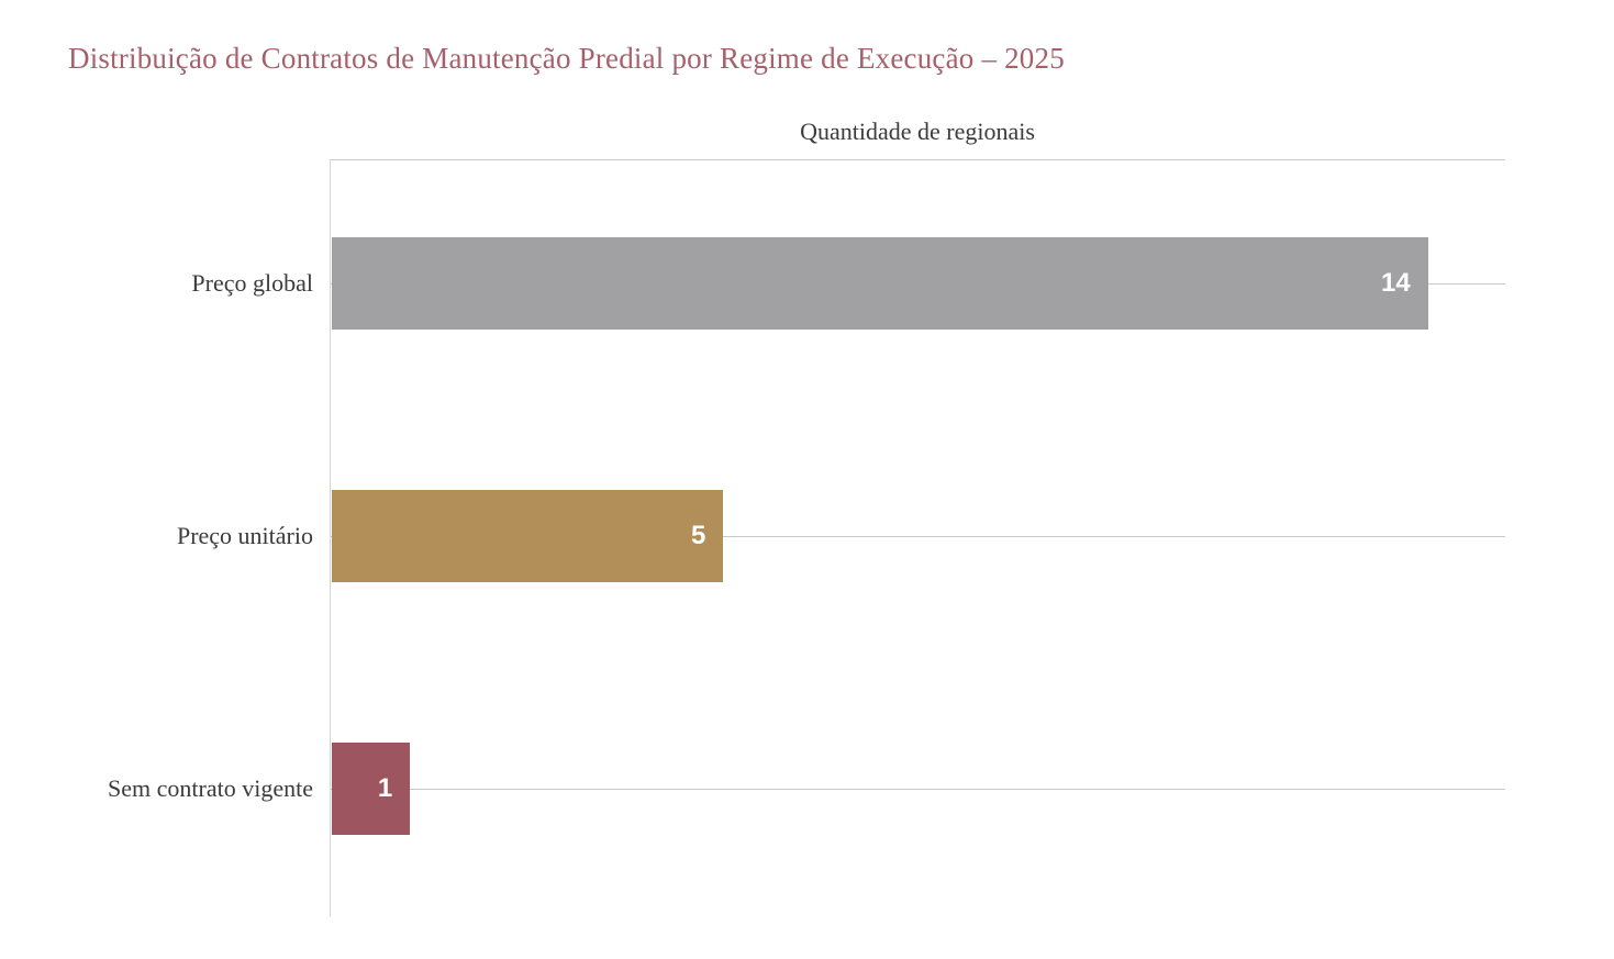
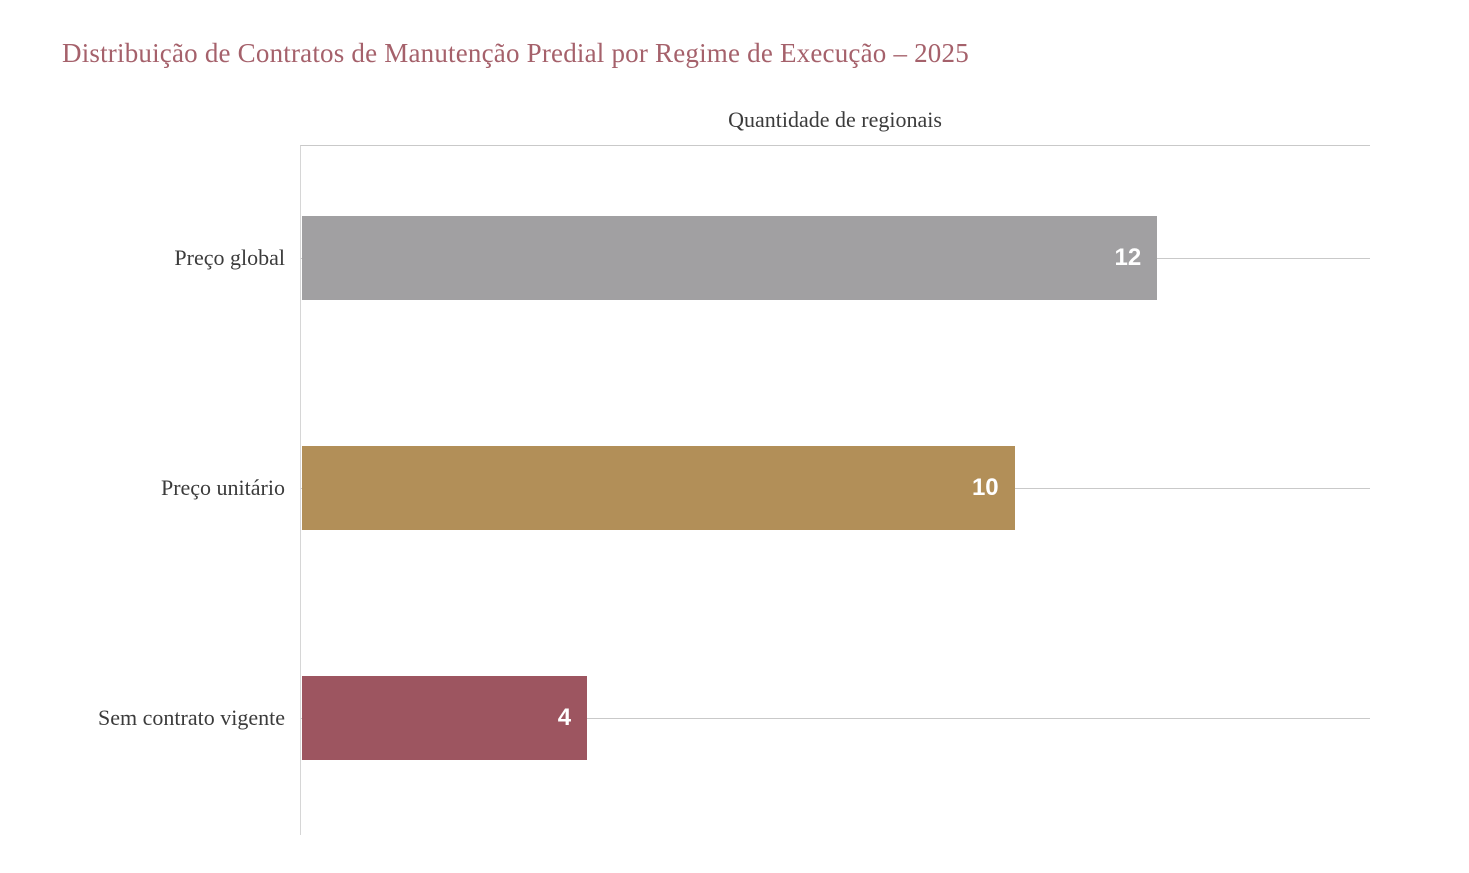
Preço global: 14 -> 12
Preço unitário: 5 -> 10
Sem contrato vigente: 1 -> 4
